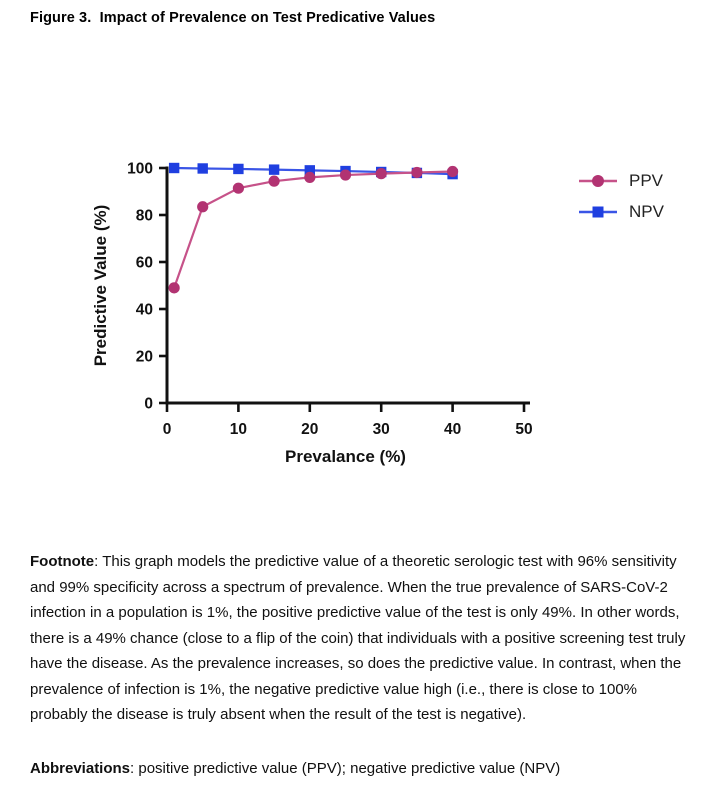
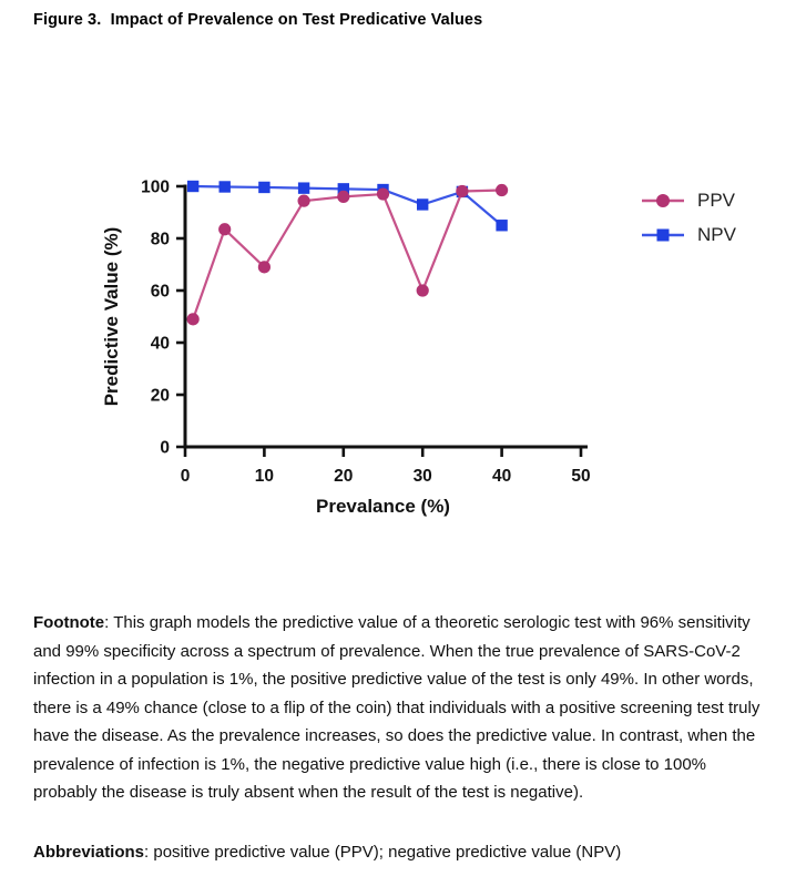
PPV/10: 91 -> 69
PPV/30: 98 -> 60
NPV/30: 98 -> 93
NPV/40: 97 -> 85
